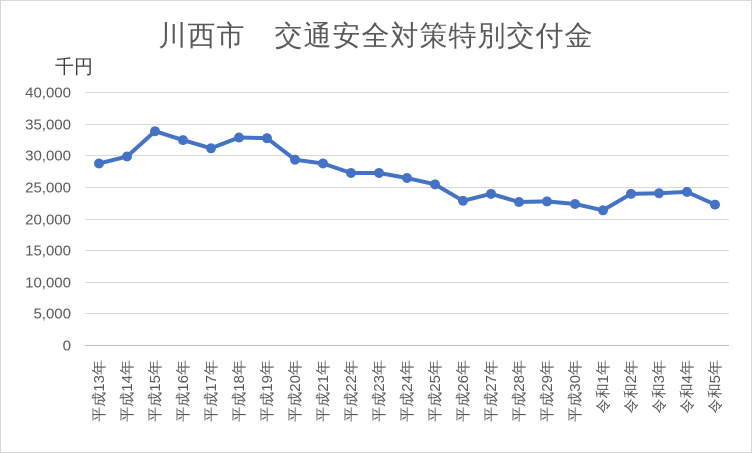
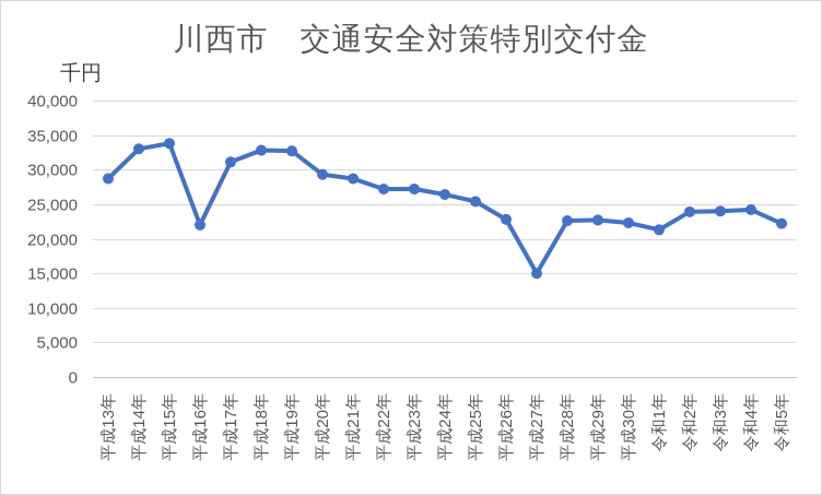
平成14年: 30000 -> 33000
平成16年: 32000 -> 22000
平成27年: 24000 -> 15000
